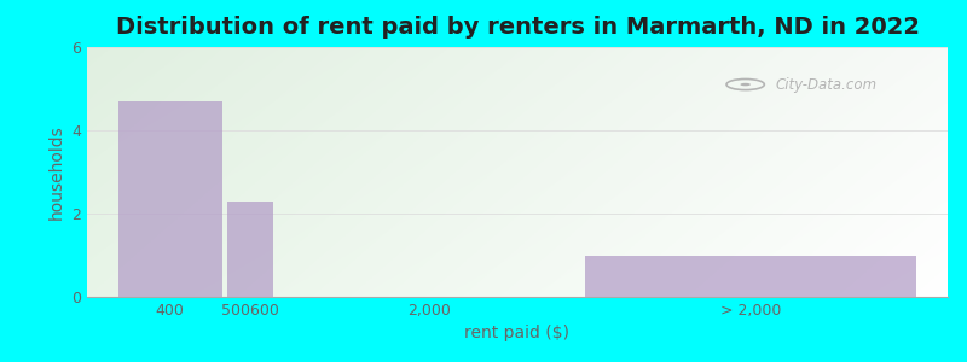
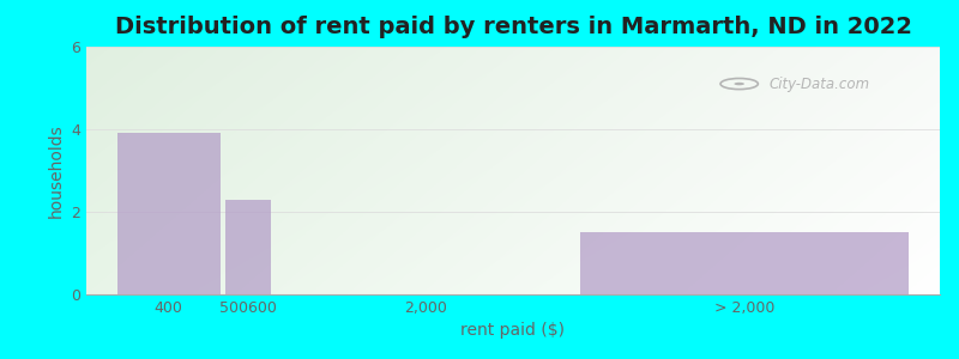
400: 4.7 -> 3.9
> 2,000: 1.0 -> 1.5
